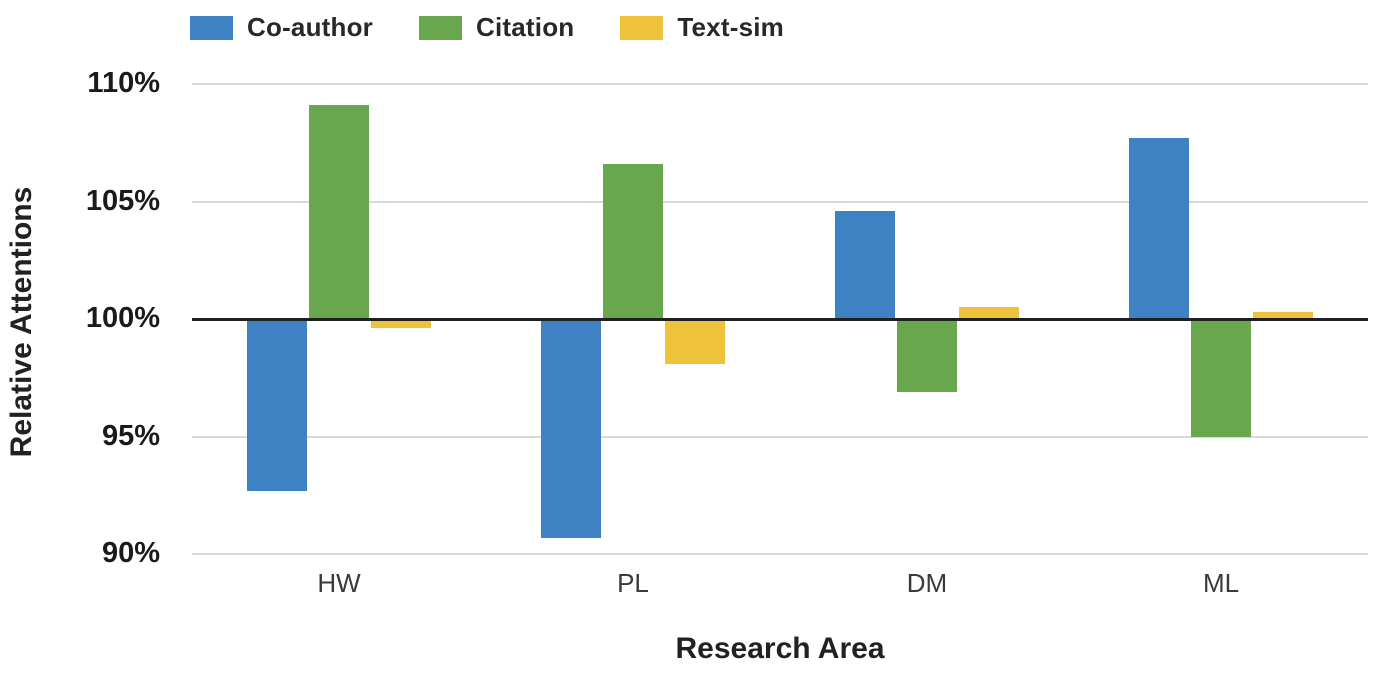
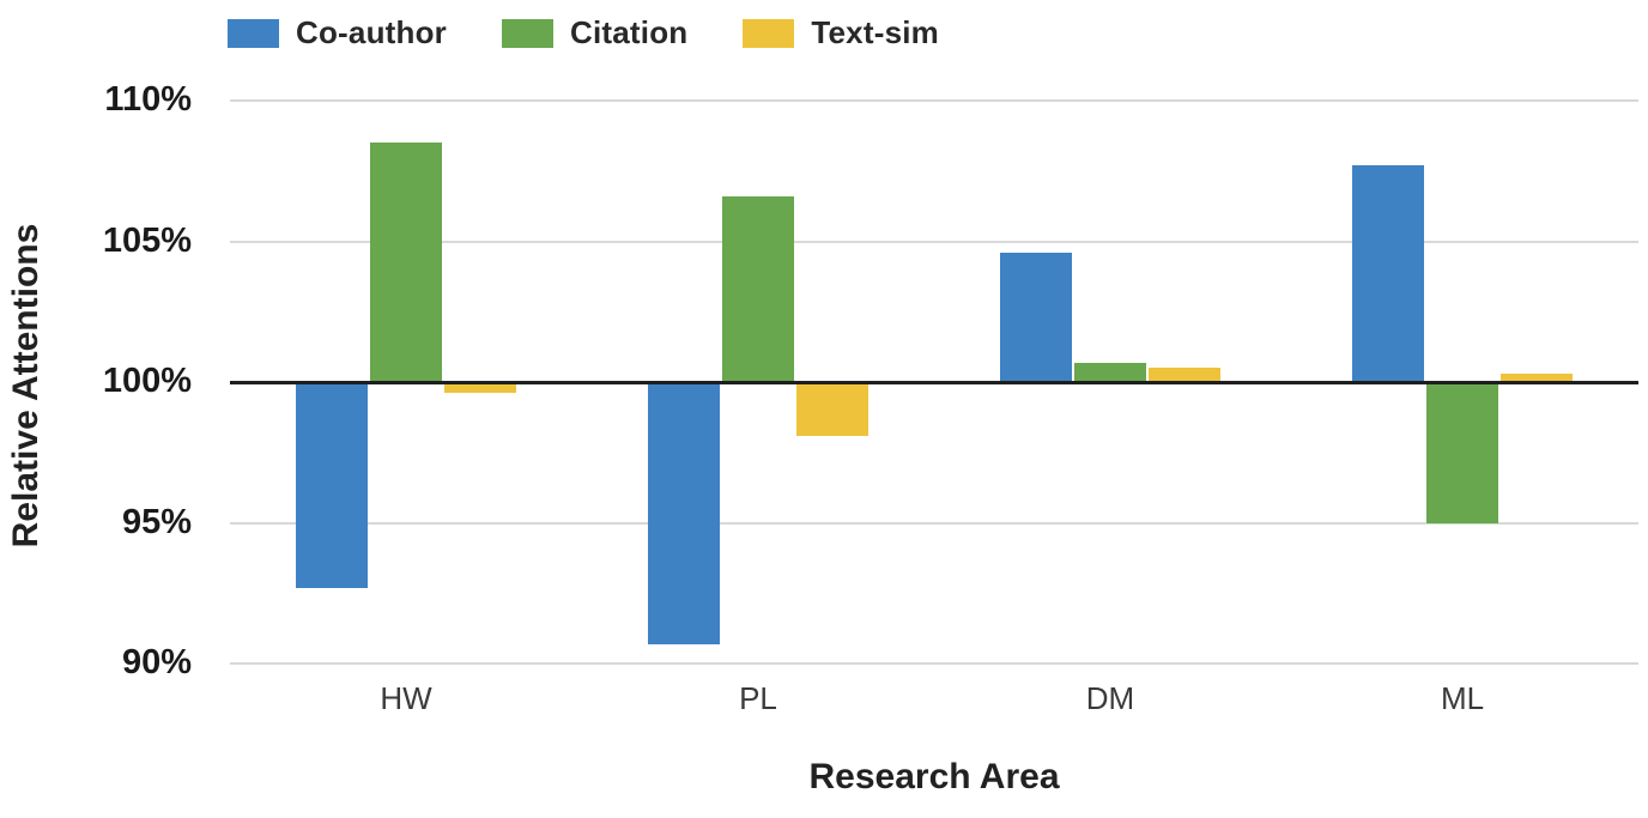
Citation/HW: 109.1% -> 108.5%
Citation/DM: 96.9% -> 100.7%
